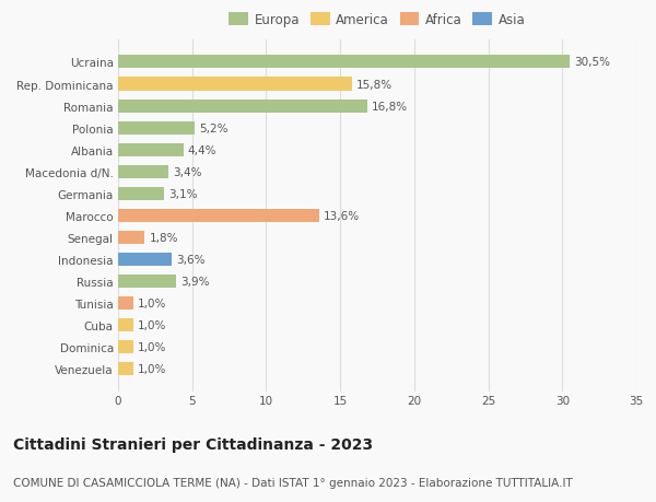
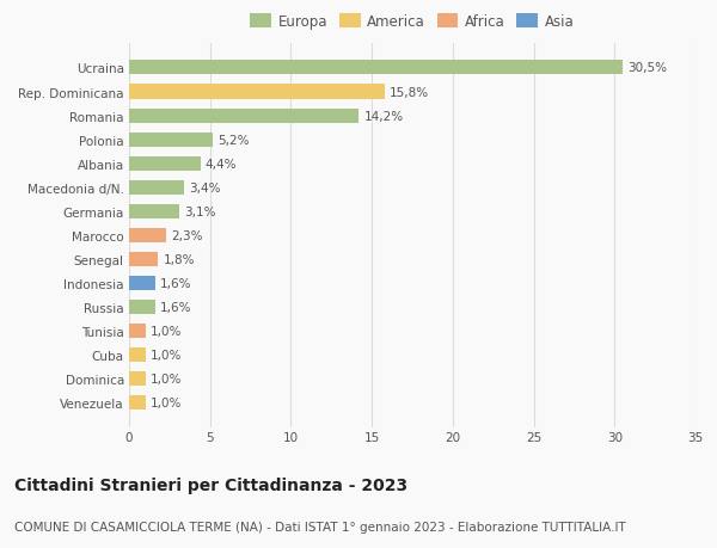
Romania: 16,8% -> 14,2%
Marocco: 13,6% -> 2,3%
Indonesia: 3,6% -> 1,6%
Russia: 3,9% -> 1,6%
